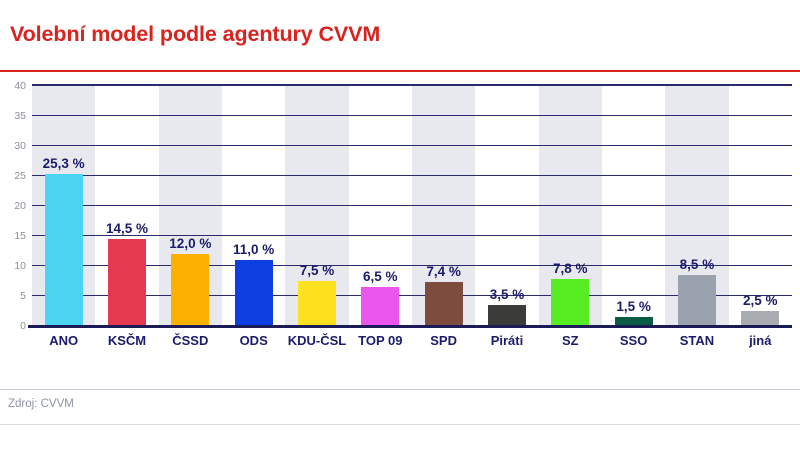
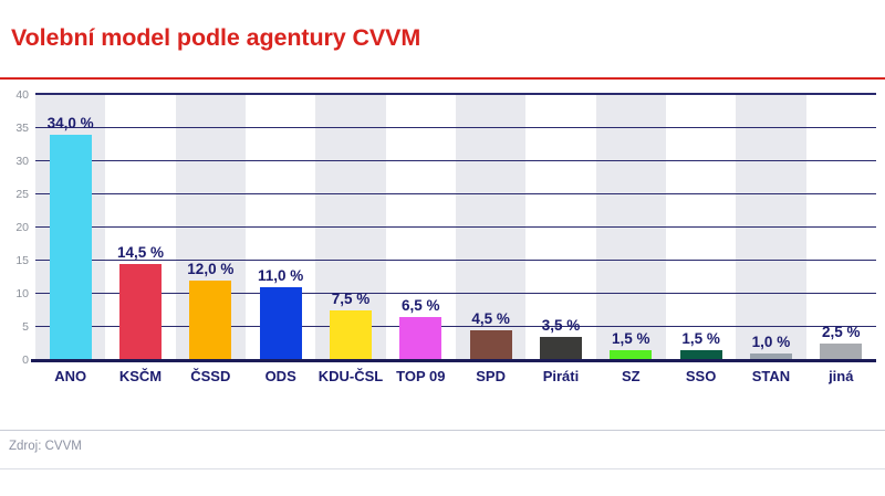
ANO: 25,3 -> 34,0
SPD: 7,4 -> 4,5
SZ: 7,8 -> 1,5
STAN: 8,5 -> 1,0
